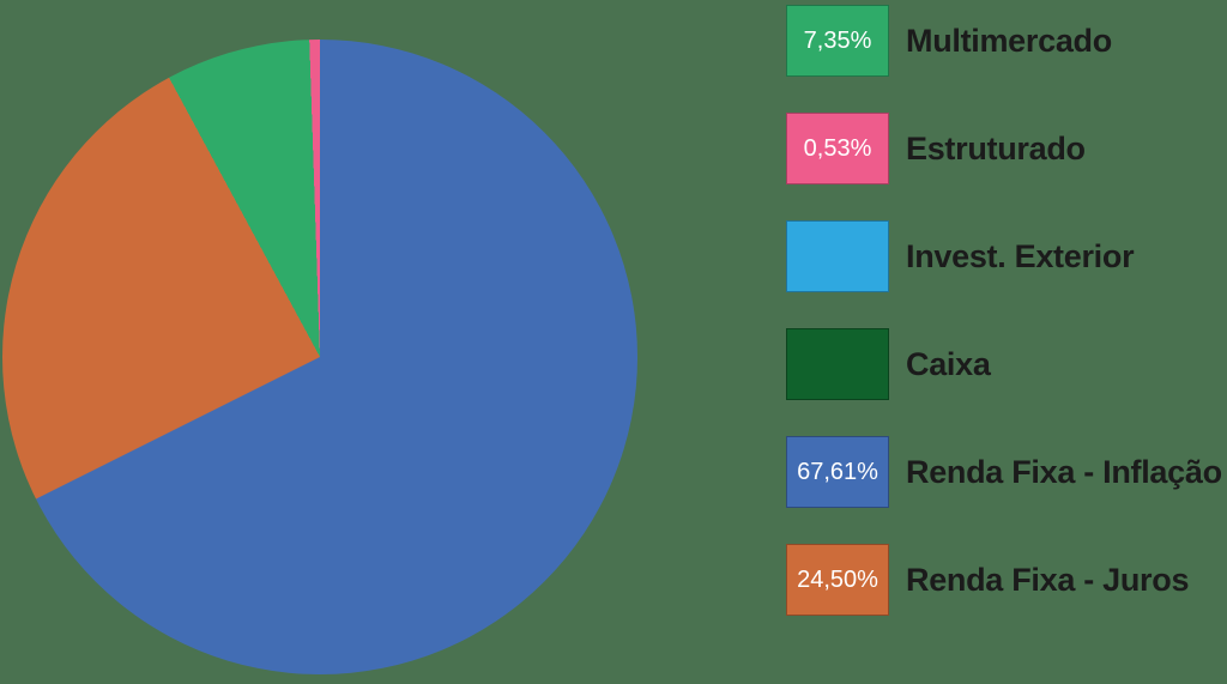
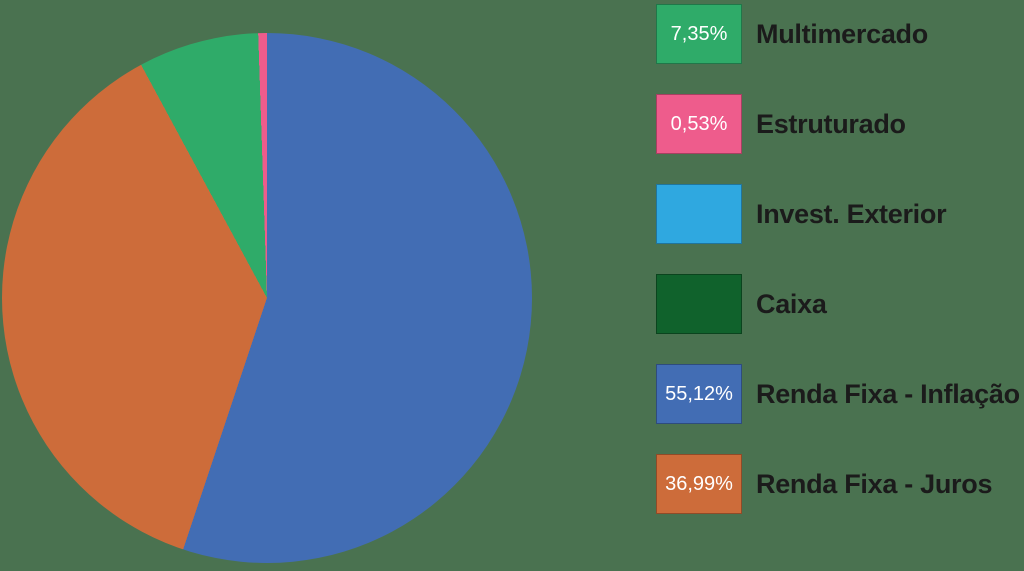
Renda Fixa - Inflação: 67,61% -> 55,12%
Renda Fixa - Juros: 24,50% -> 36,99%
